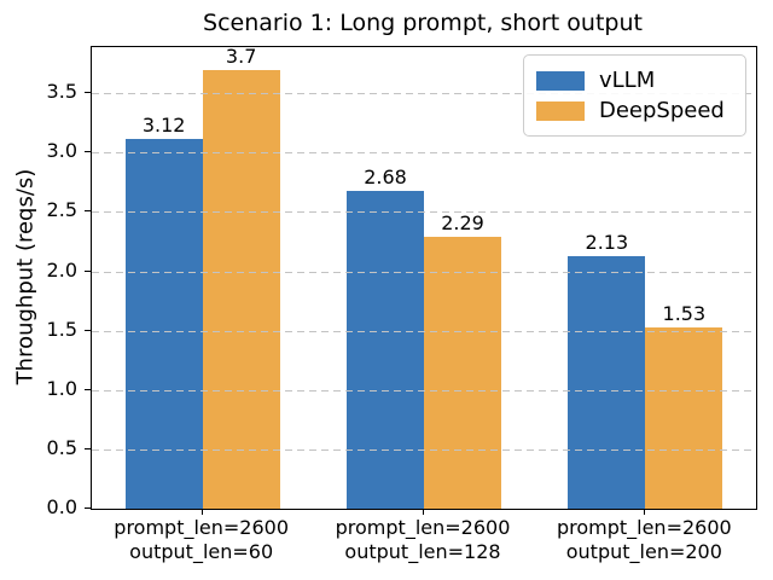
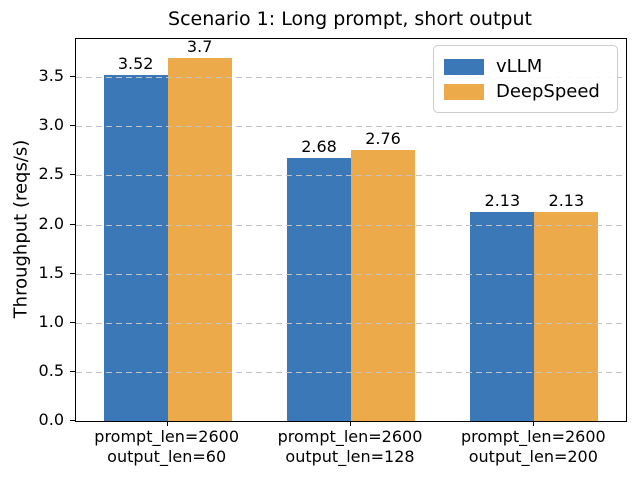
vLLM/prompt_len=2600 output_len=60: 3.12 -> 3.52
DeepSpeed/prompt_len=2600 output_len=128: 2.29 -> 2.76
DeepSpeed/prompt_len=2600 output_len=200: 1.53 -> 2.13
